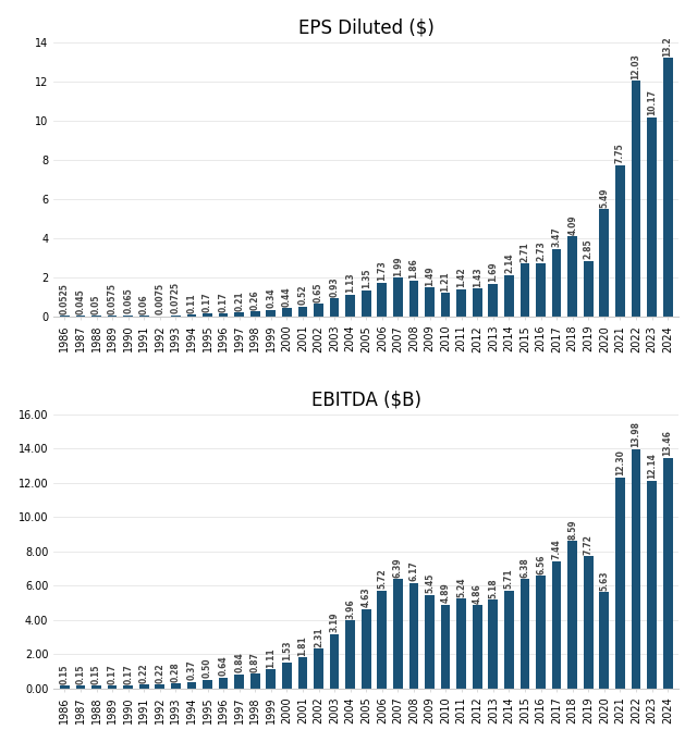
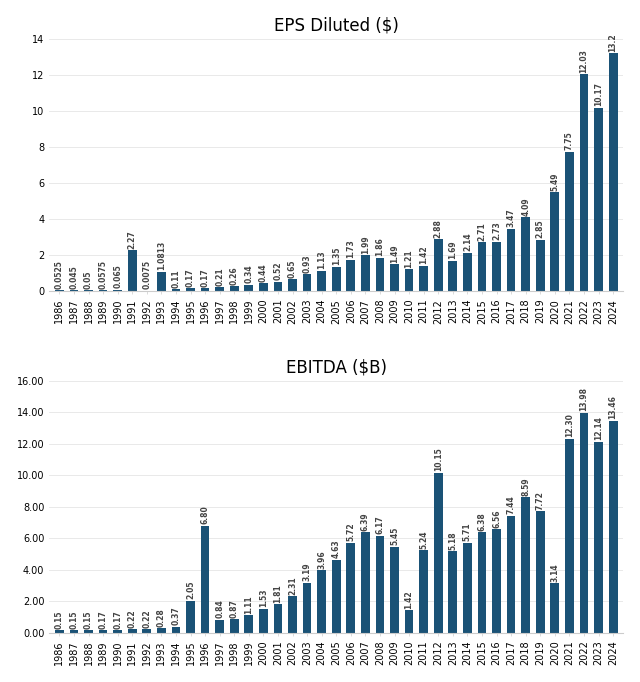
EPS Diluted ($)/1991: 0.06 -> 2.27
EPS Diluted ($)/1993: 0.0725 -> 1.0813
EPS Diluted ($)/2012: 1.43 -> 2.88
EBITDA ($B)/1995: 0.50 -> 2.05
EBITDA ($B)/1996: 0.64 -> 6.80
EBITDA ($B)/2010: 4.89 -> 1.42
EBITDA ($B)/2012: 4.86 -> 10.15
EBITDA ($B)/2020: 5.63 -> 3.14
